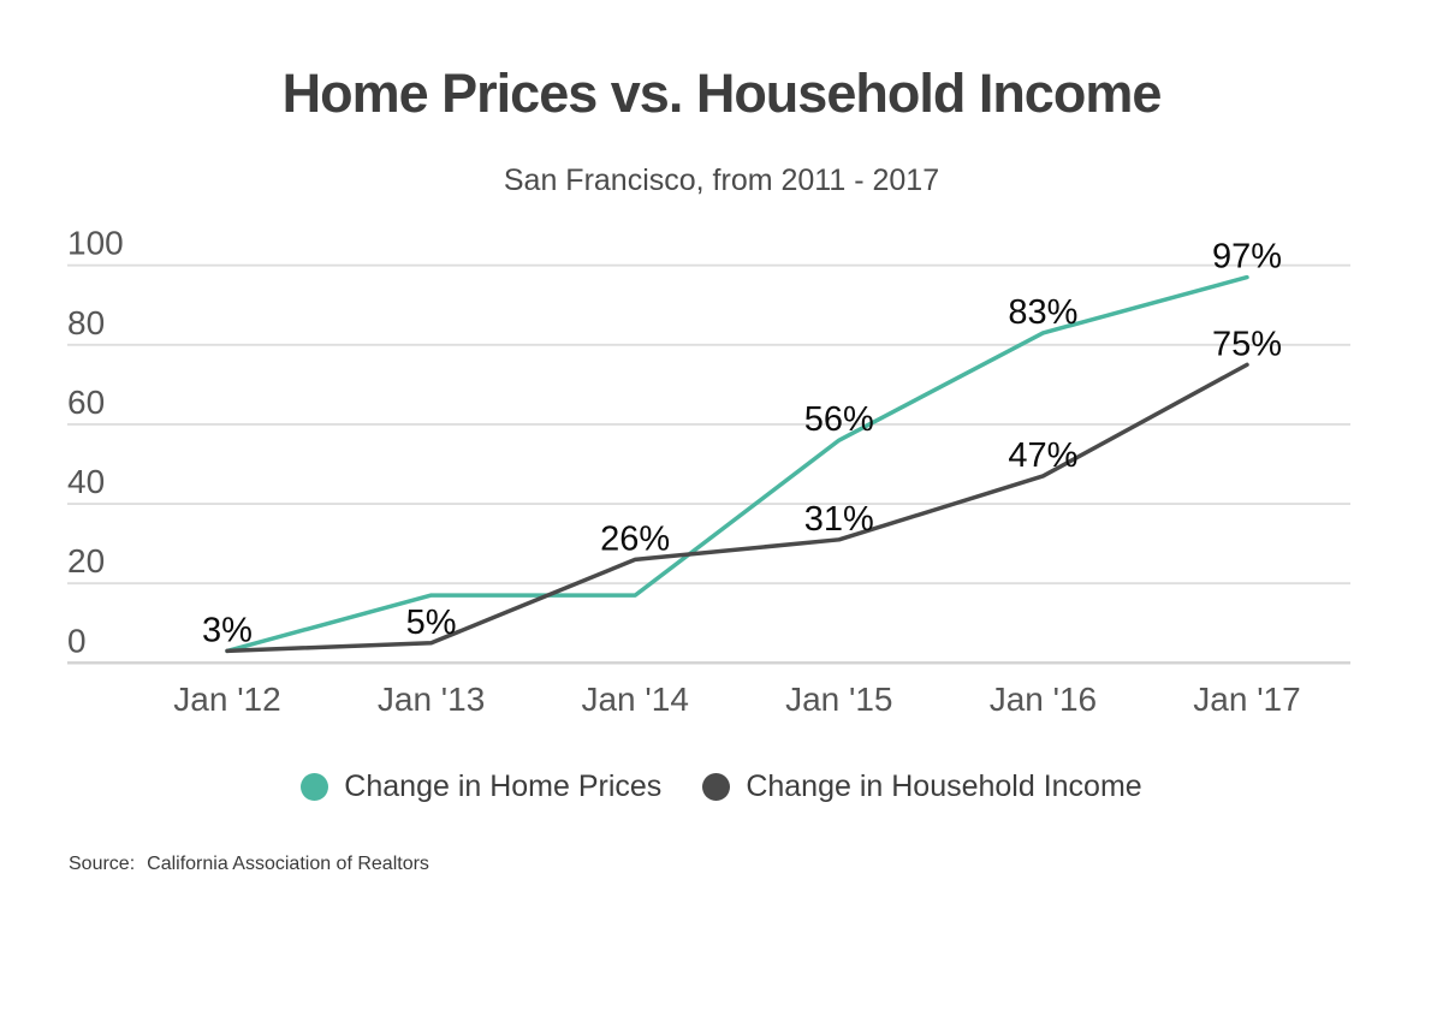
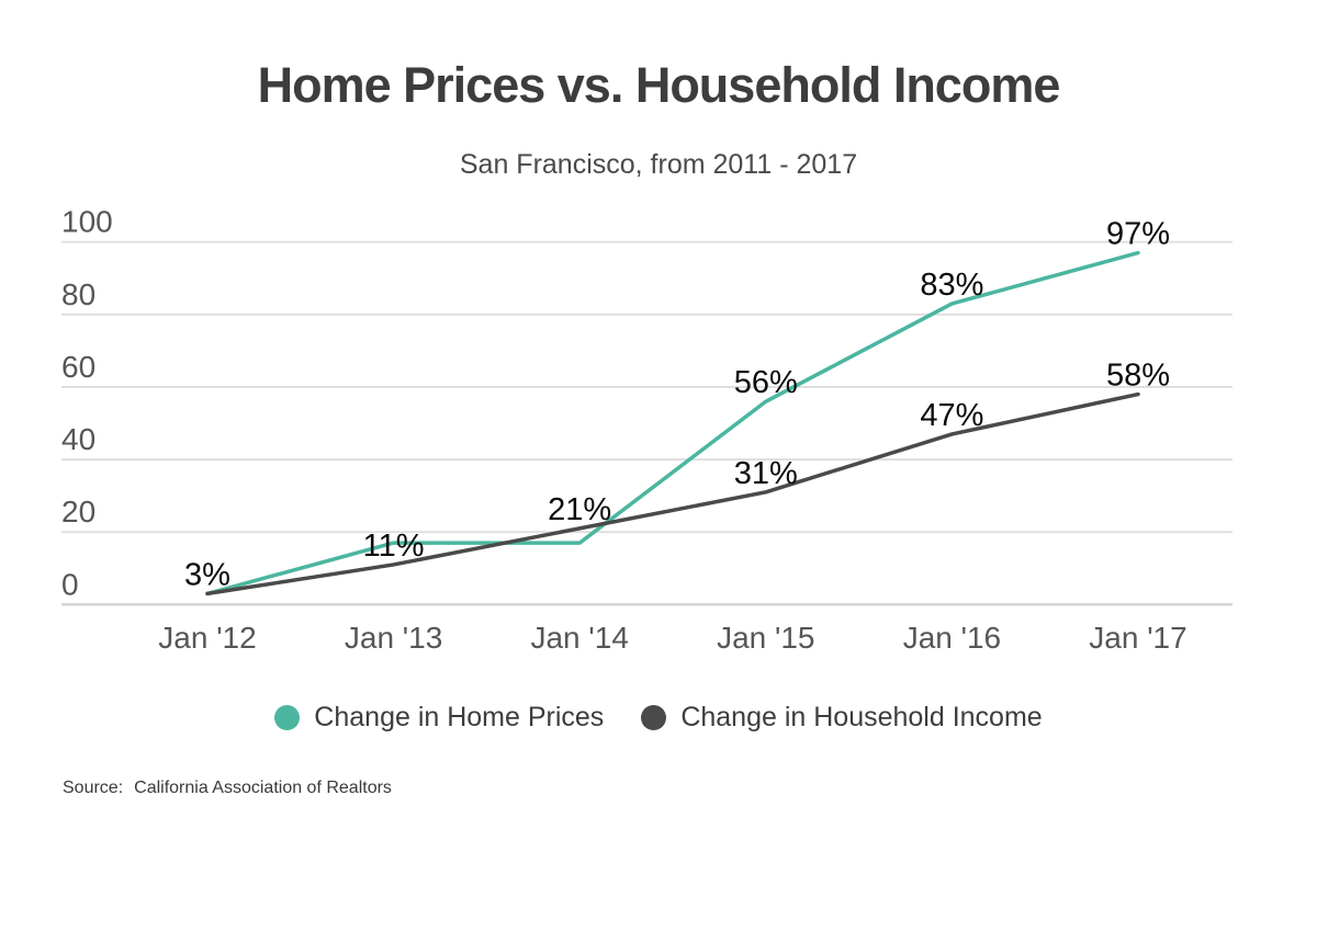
Change in Household Income/Jan '13: 5% -> 11%
Change in Household Income/Jan '14: 26% -> 21%
Change in Household Income/Jan '17: 75% -> 58%
